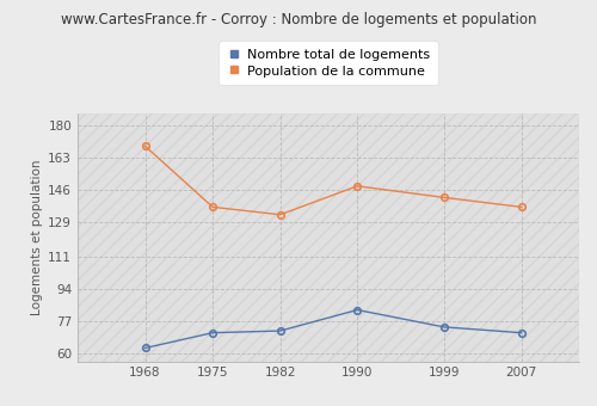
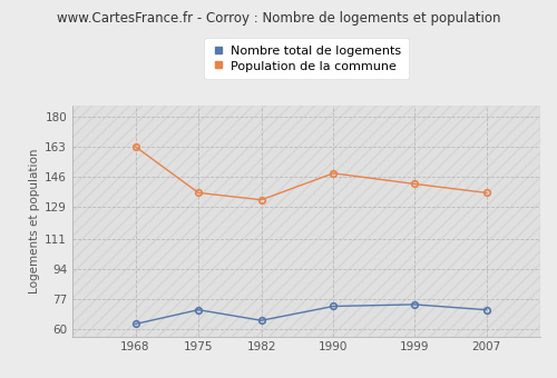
Population de la commune/1968: 169 -> 163
Nombre total de logements/1982: 72 -> 65
Nombre total de logements/1990: 83 -> 73
